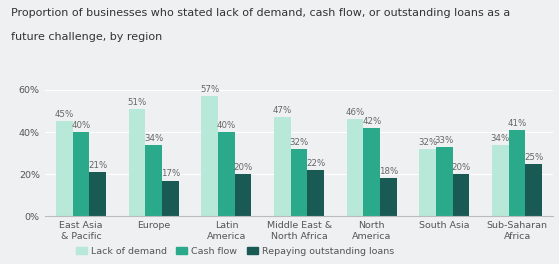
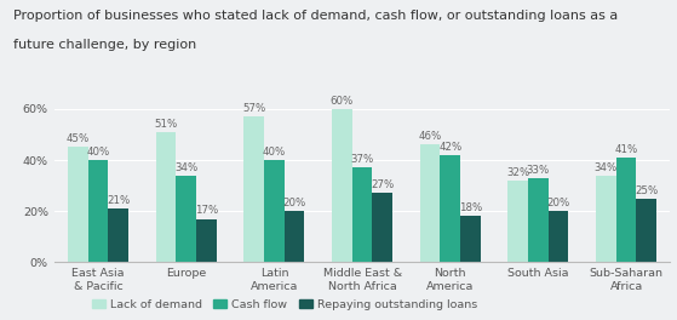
Lack of demand/Middle East & North Africa: 47% -> 60%
Cash flow/Middle East & North Africa: 32% -> 37%
Repaying outstanding loans/Middle East & North Africa: 22% -> 27%
